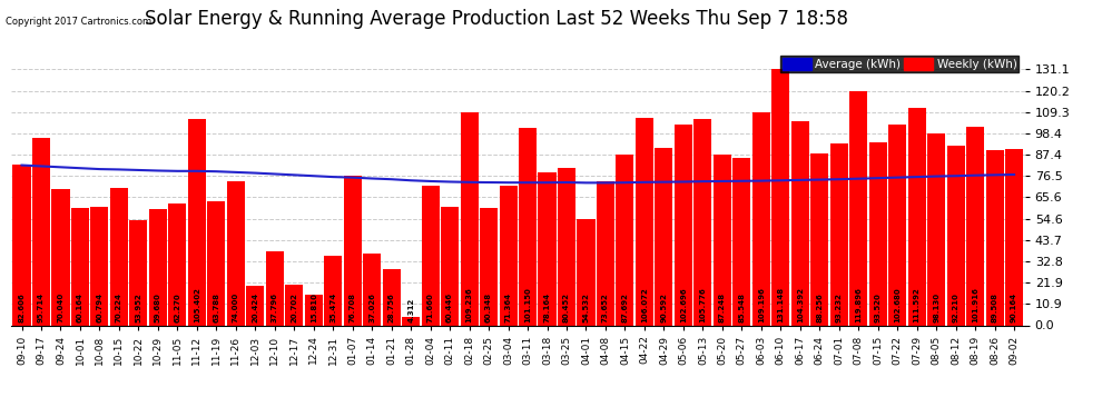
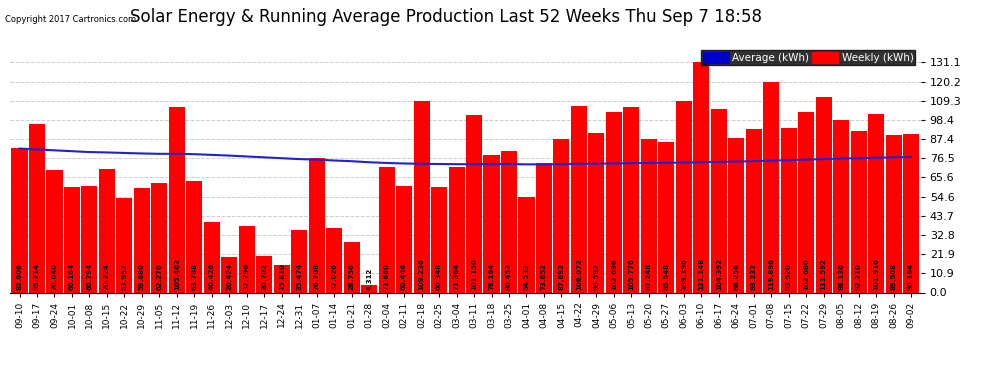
Weekly (kWh)/11-26: 74 -> 40
